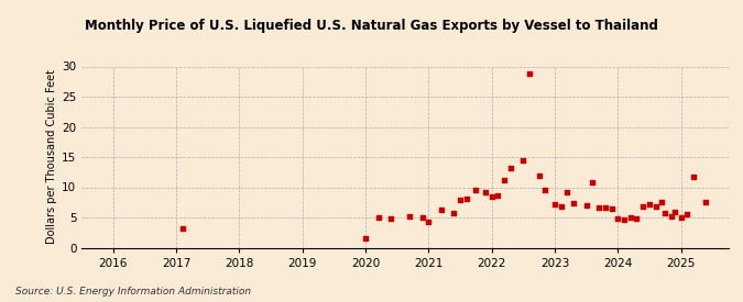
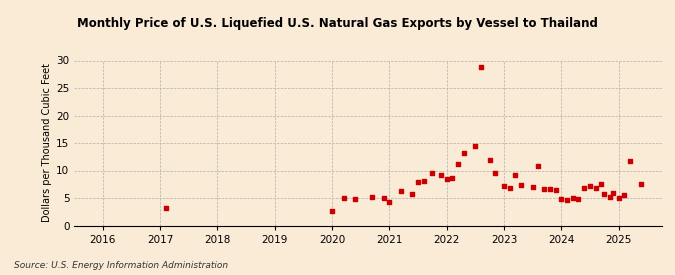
2020: 1.6 -> 2.6
